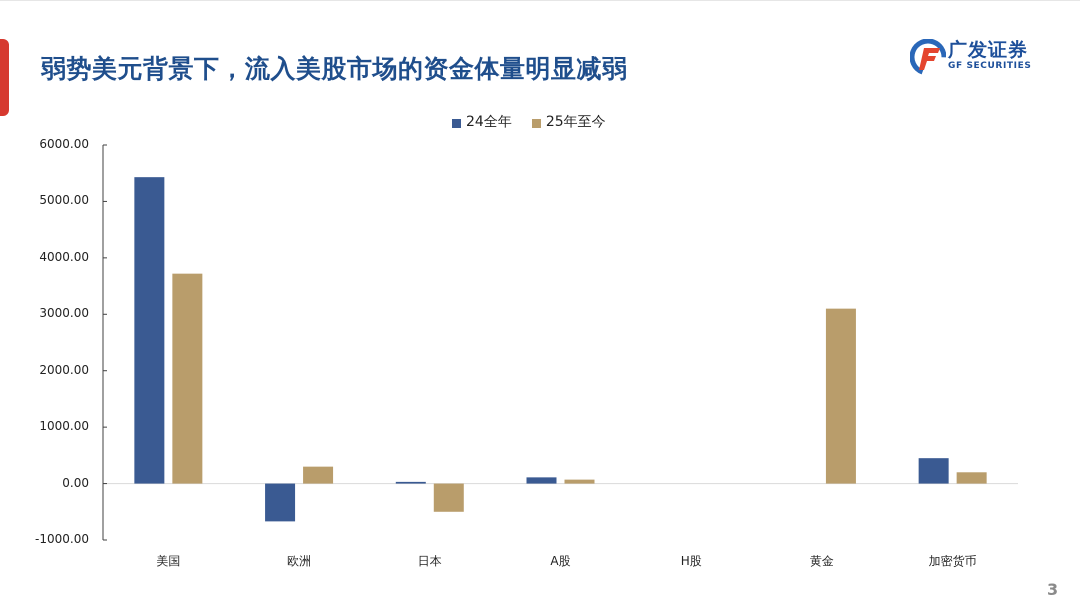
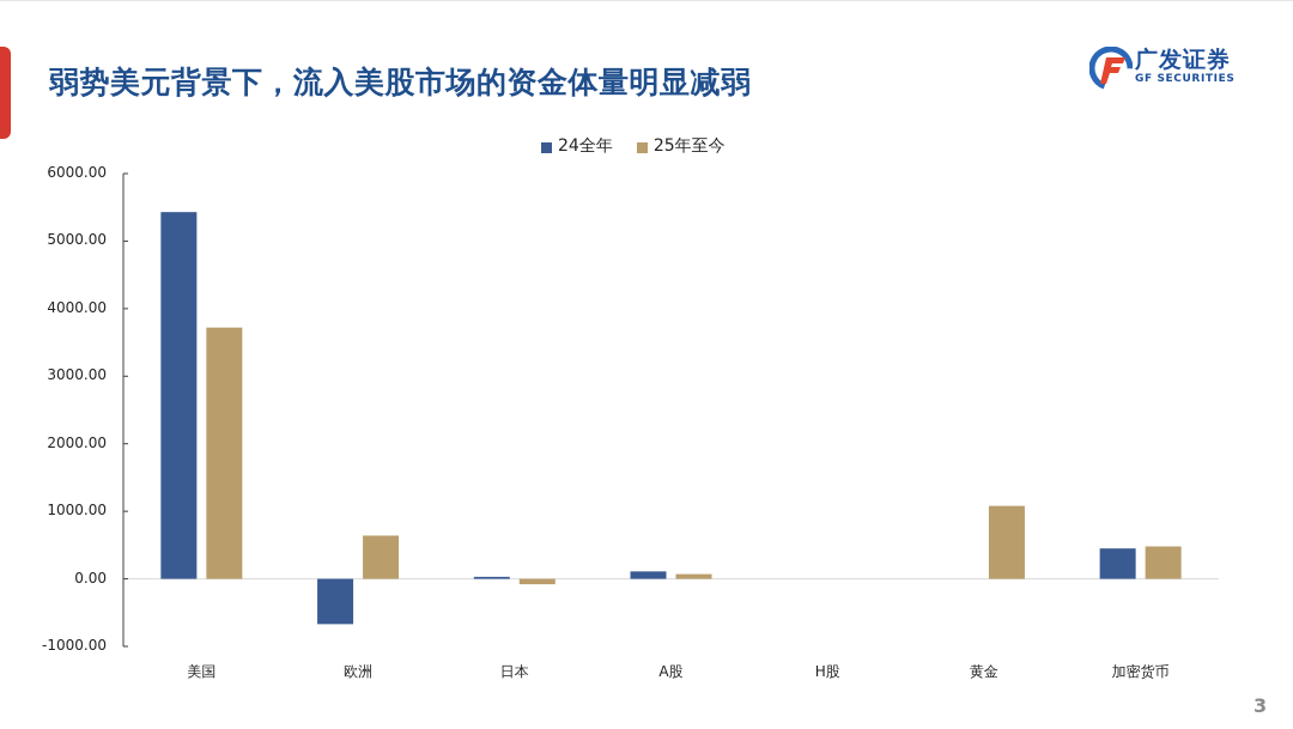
25年至今/欧洲: 300 -> 600
25年至今/日本: -500 -> -100
25年至今/黄金: 3100 -> 1100
25年至今/加密货币: 200 -> 500
